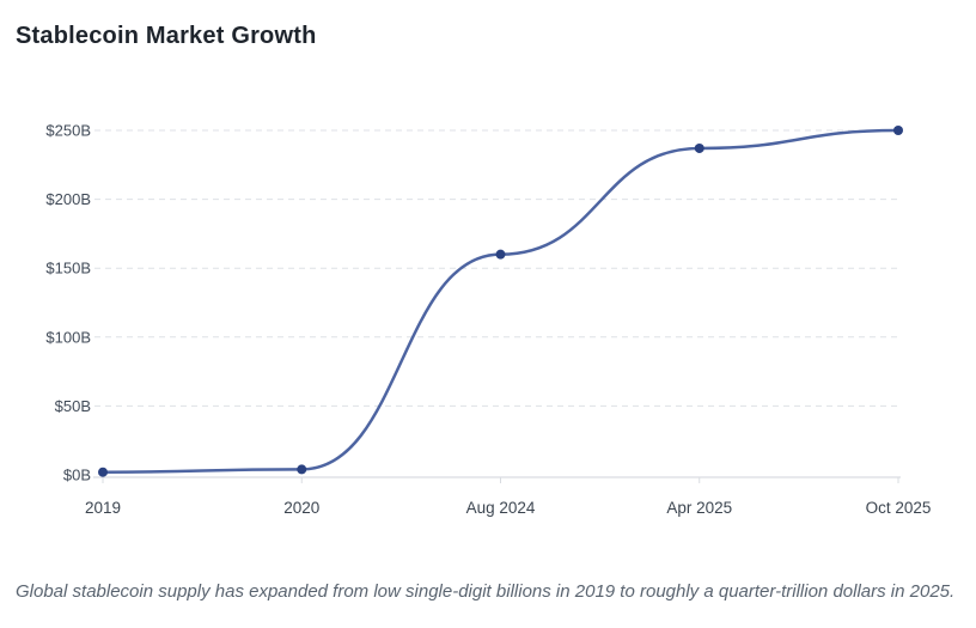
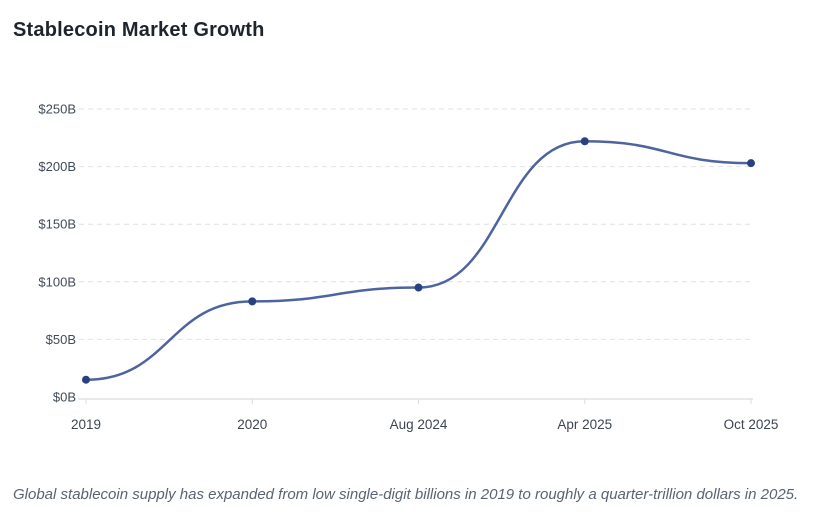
2019: $2B -> $15B
2020: $4B -> $83B
Aug 2024: $160B -> $95B
Apr 2025: $237B -> $222B
Oct 2025: $250B -> $203B
